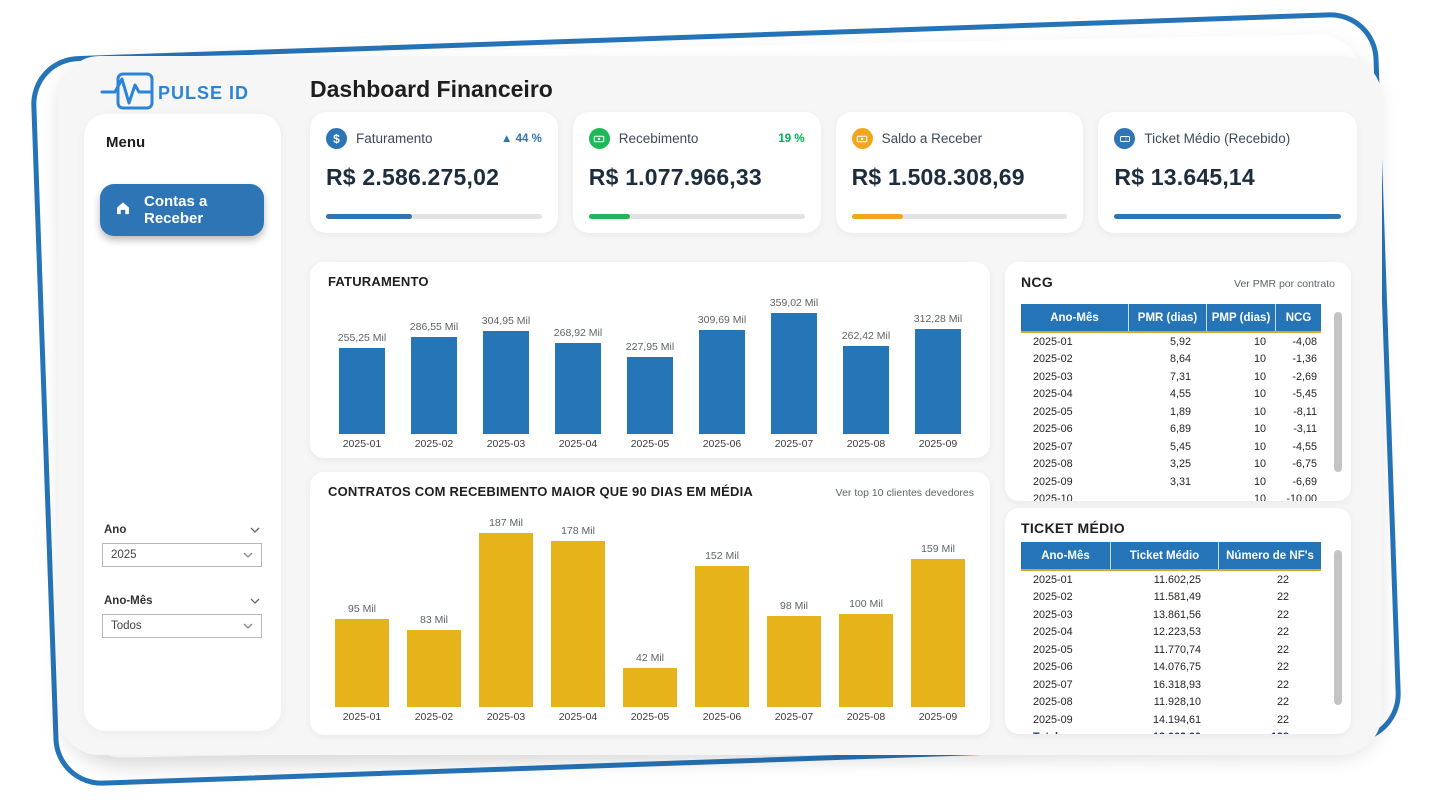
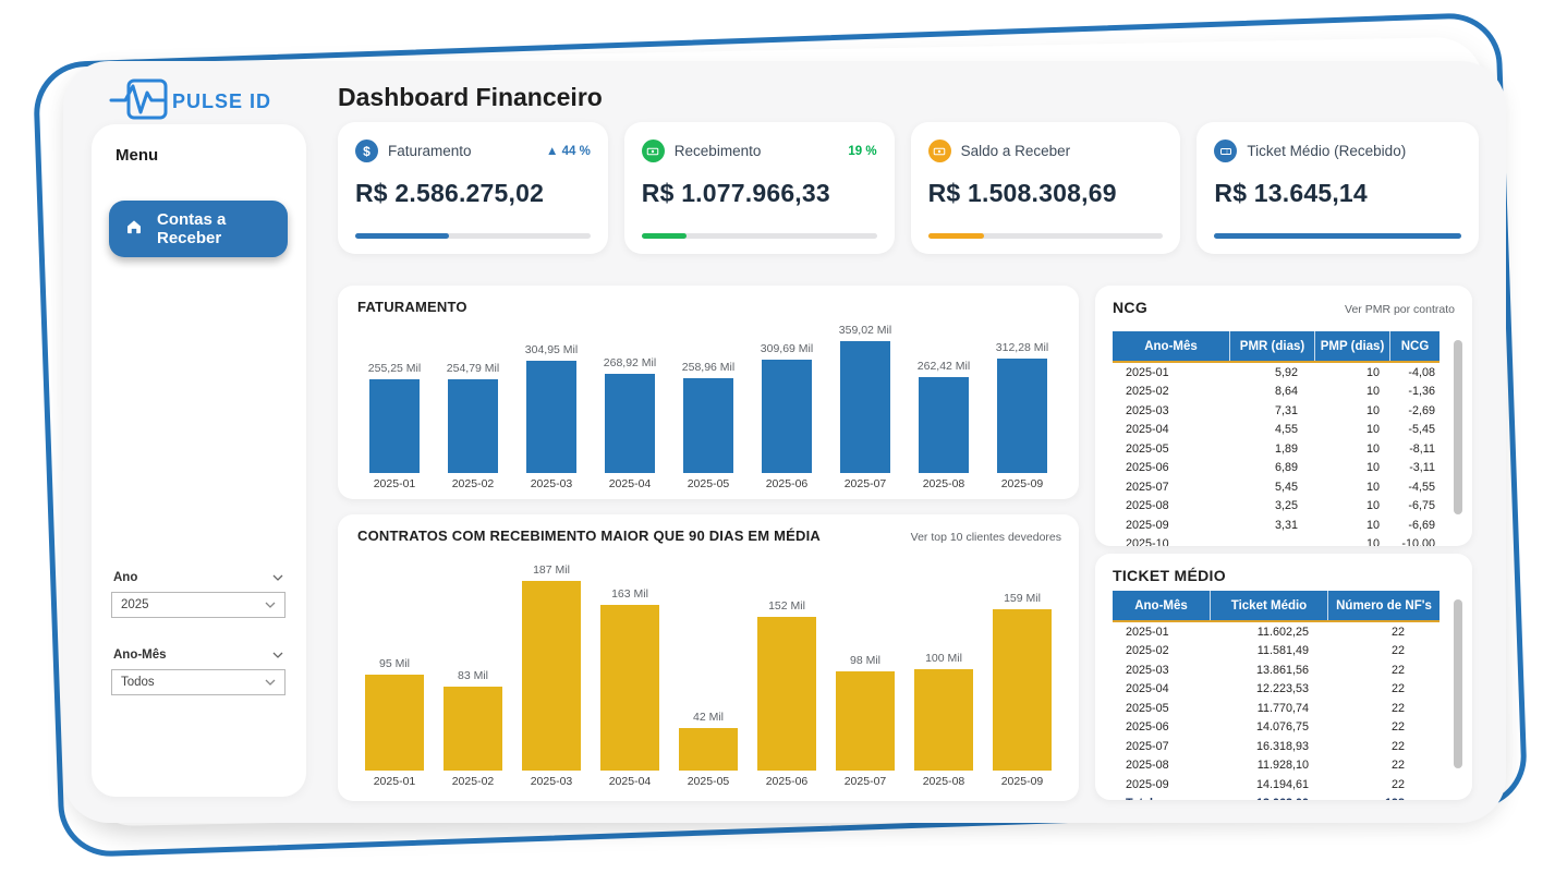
FATURAMENTO/2025-02: 286,55 -> 254,79
FATURAMENTO/2025-05: 227,95 -> 258,96
CONTRATOS COM RECEBIMENTO MAIOR QUE 90 DIAS EM MÉDIA/2025-04: 178 -> 163
